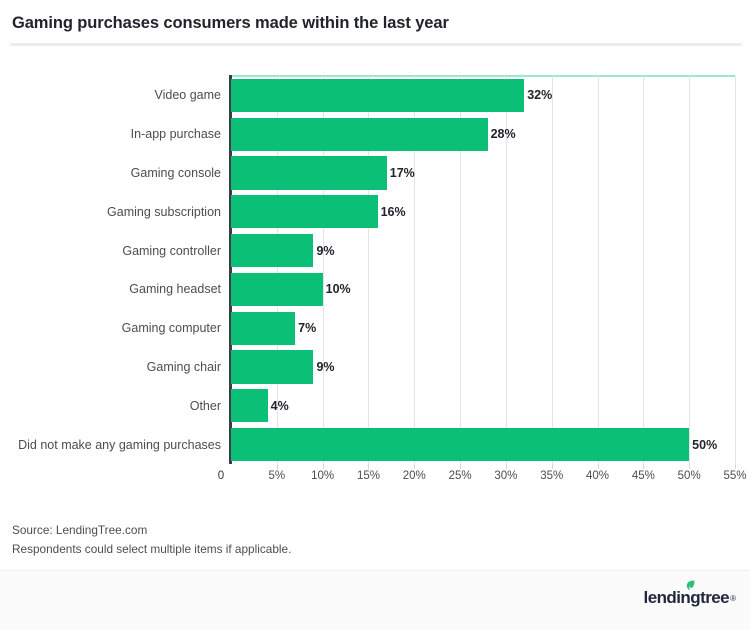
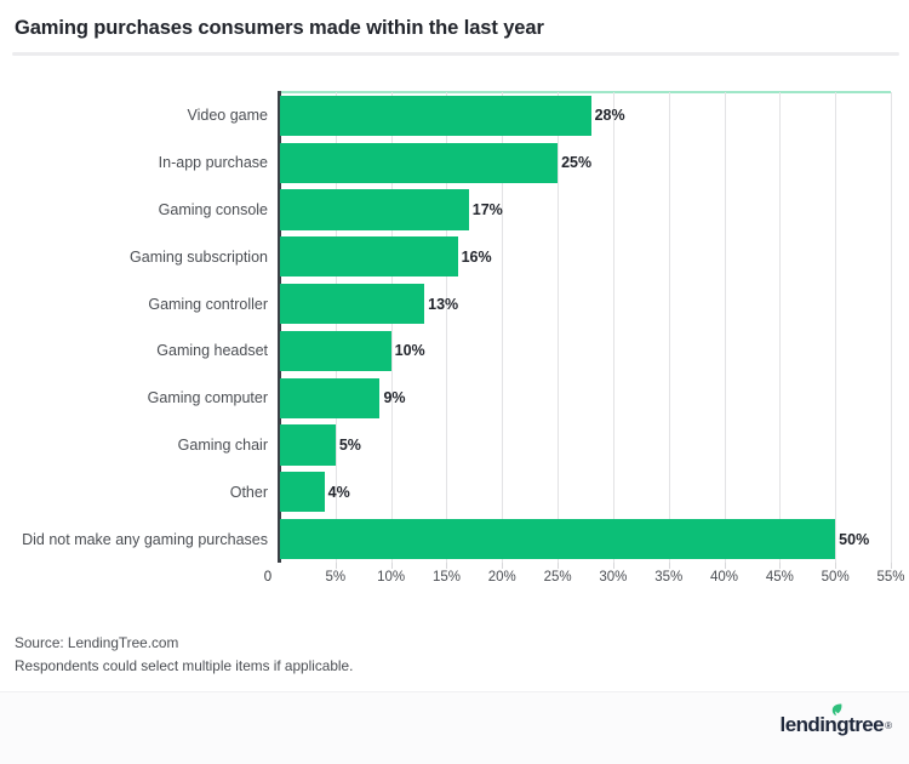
Video game: 32% -> 28%
In-app purchase: 28% -> 25%
Gaming controller: 9% -> 13%
Gaming computer: 7% -> 9%
Gaming chair: 9% -> 5%
